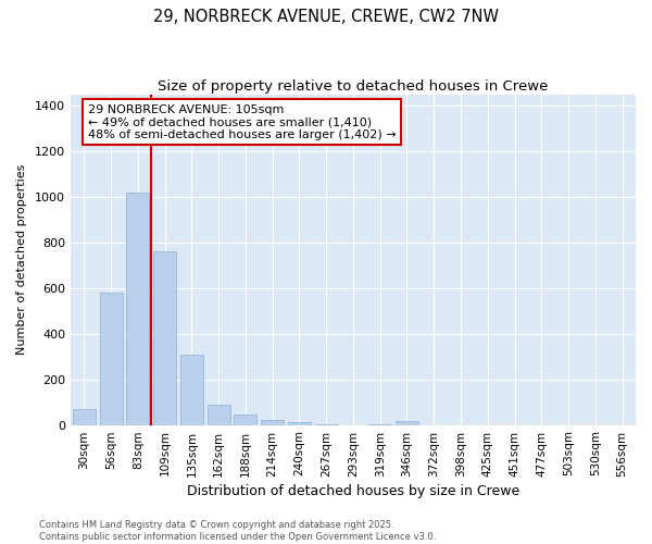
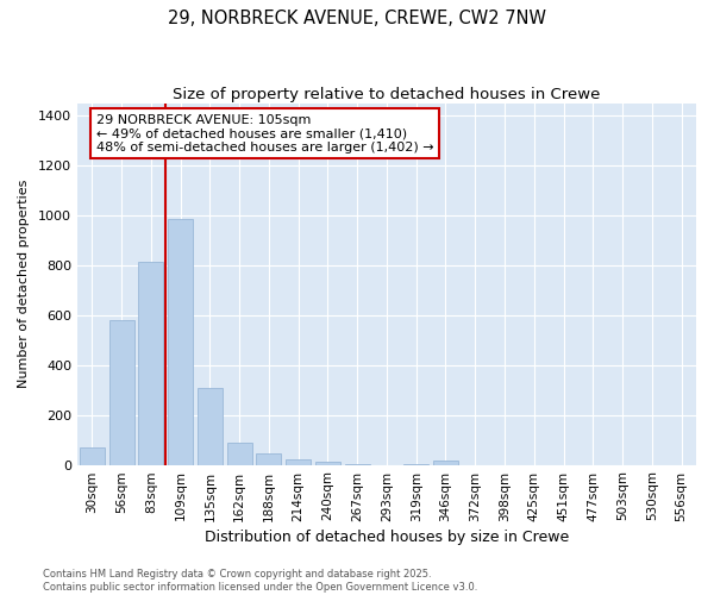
83sqm: 1020 -> 815
109sqm: 760 -> 985
